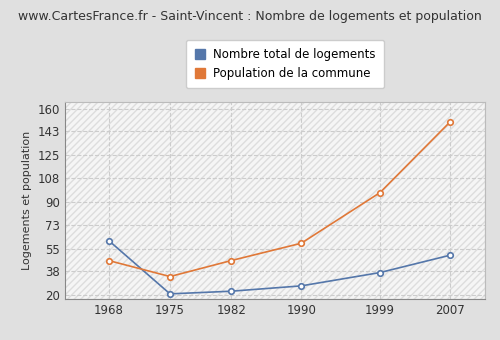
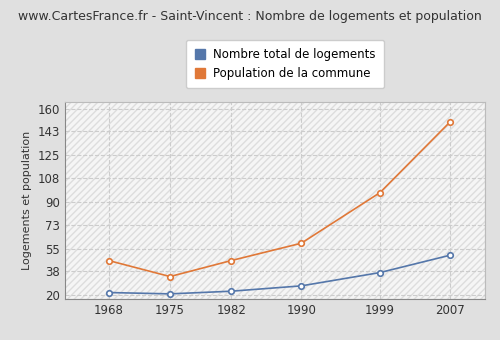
Nombre total de logements/1968: 61 -> 22
